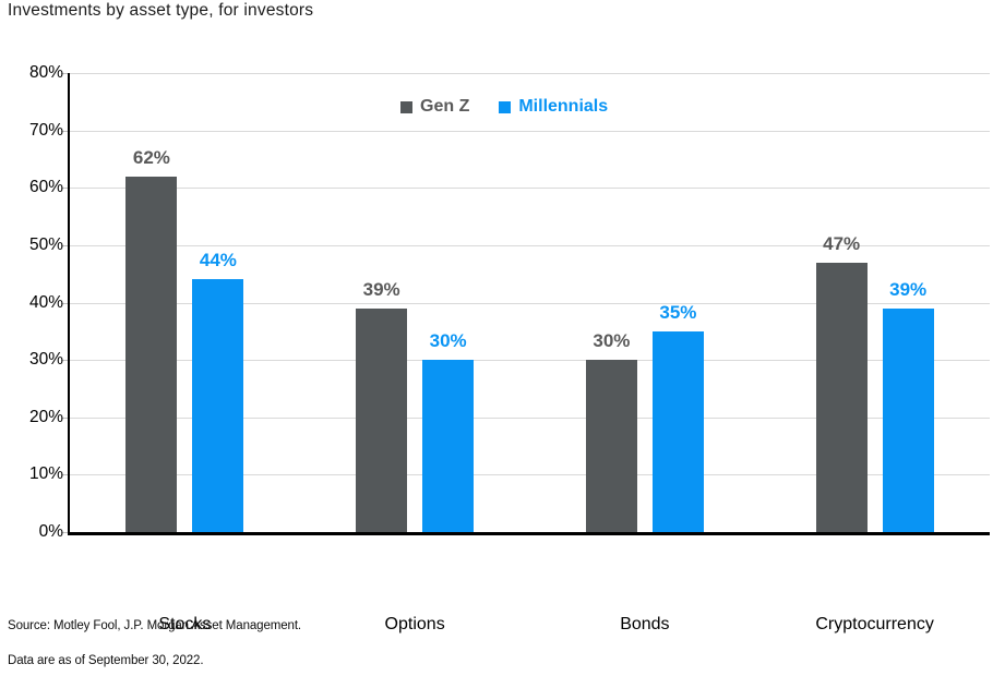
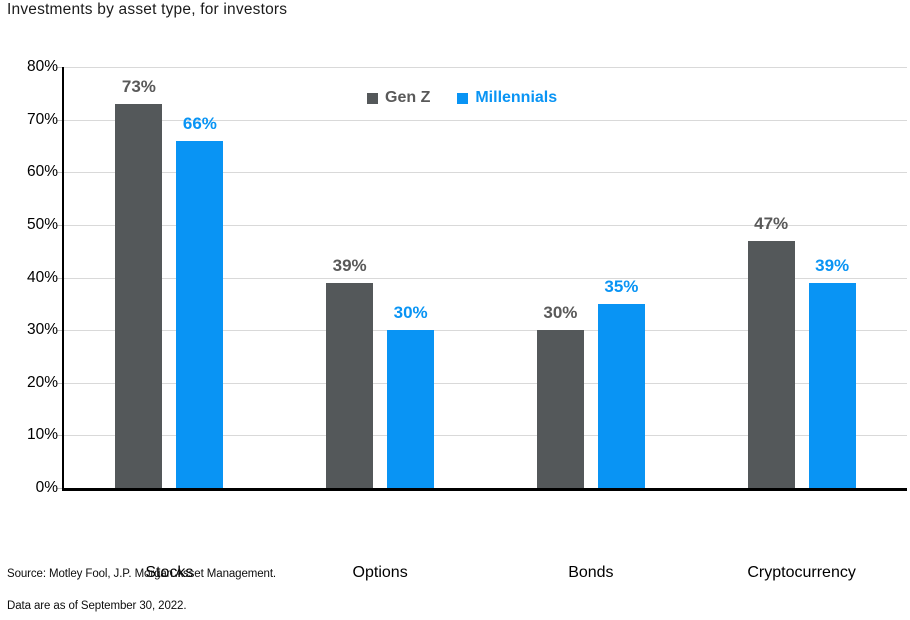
Gen Z/Stocks: 62% -> 73%
Millennials/Stocks: 44% -> 66%
